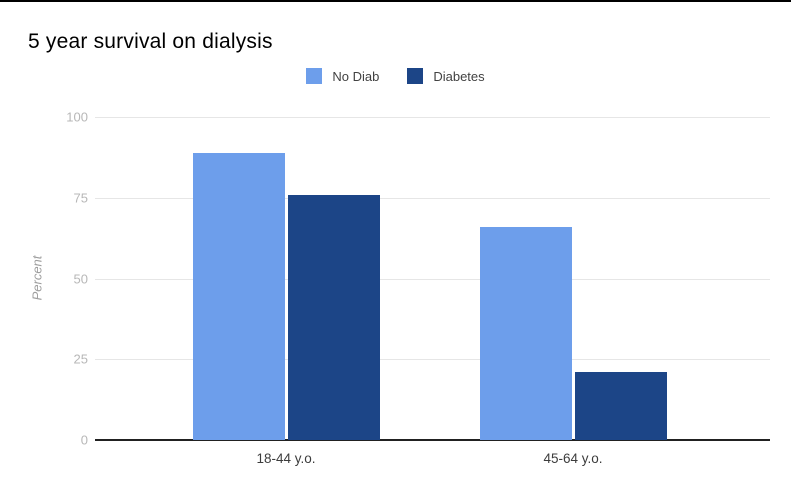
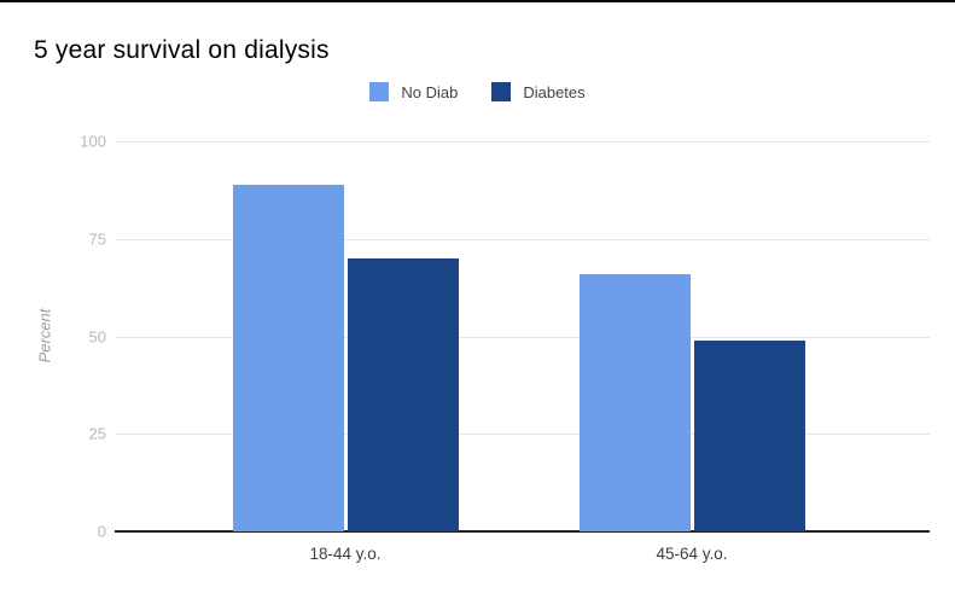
Diabetes/18-44 y.o.: 76 -> 70
Diabetes/45-64 y.o.: 21 -> 49
